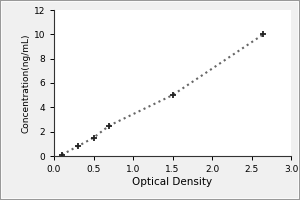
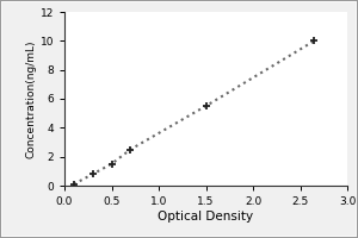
1.5: 5.0 -> 5.5
